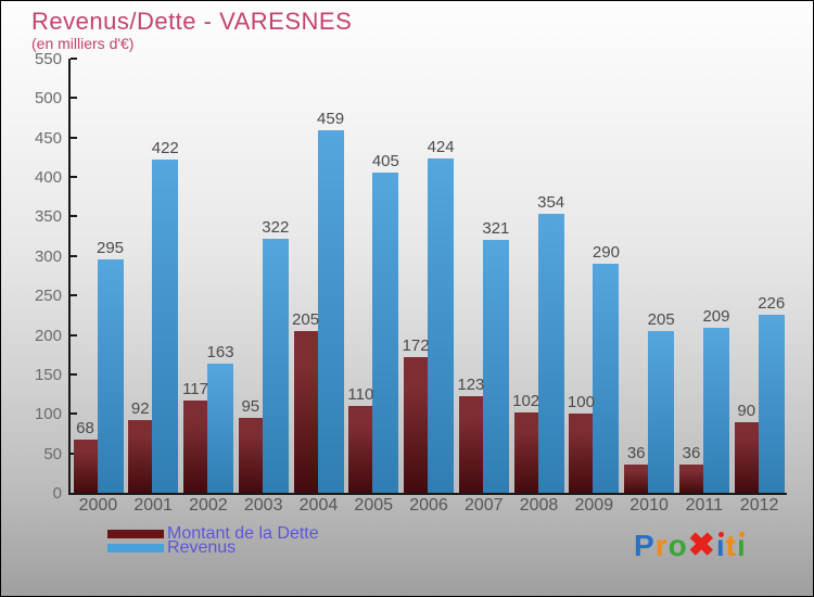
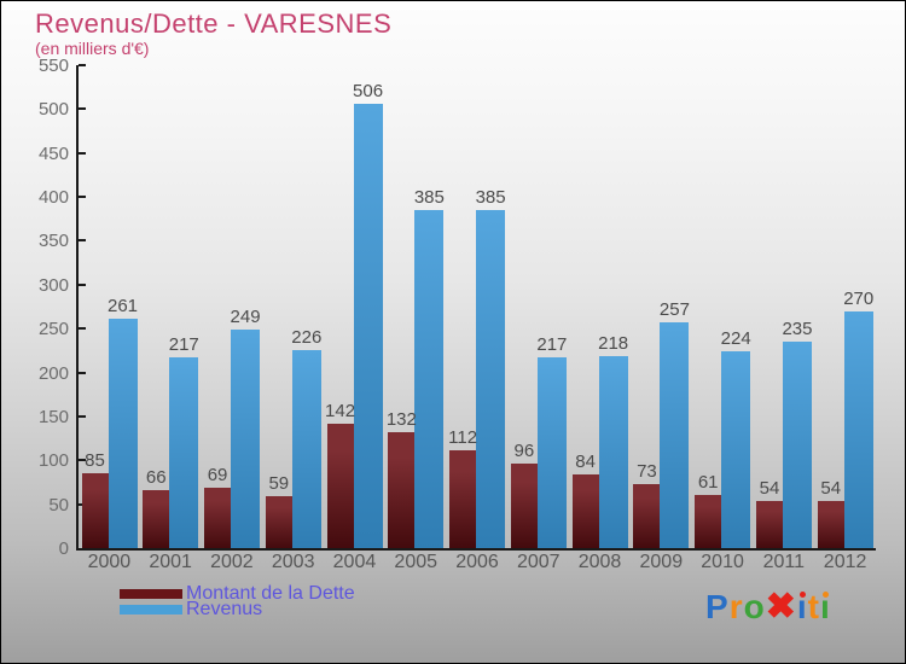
Montant de la Dette/2000: 68 -> 85
Revenus/2000: 295 -> 261
Montant de la Dette/2001: 92 -> 66
Revenus/2001: 422 -> 217
Montant de la Dette/2002: 117 -> 69
Revenus/2002: 163 -> 249
Montant de la Dette/2003: 95 -> 59
Revenus/2003: 322 -> 226
Montant de la Dette/2004: 205 -> 142
Revenus/2004: 459 -> 506
Montant de la Dette/2005: 110 -> 132
Revenus/2005: 405 -> 385
Montant de la Dette/2006: 172 -> 112
Revenus/2006: 424 -> 385
Montant de la Dette/2007: 123 -> 96
Revenus/2007: 321 -> 217
Montant de la Dette/2008: 102 -> 84
Revenus/2008: 354 -> 218
Montant de la Dette/2009: 100 -> 73
Revenus/2009: 290 -> 257
Montant de la Dette/2010: 36 -> 61
Revenus/2010: 205 -> 224
Montant de la Dette/2011: 36 -> 54
Revenus/2011: 209 -> 235
Montant de la Dette/2012: 90 -> 54
Revenus/2012: 226 -> 270
